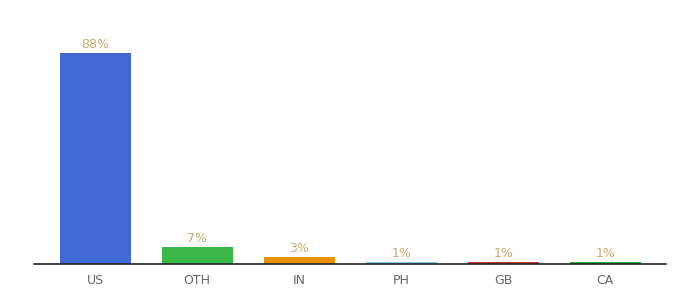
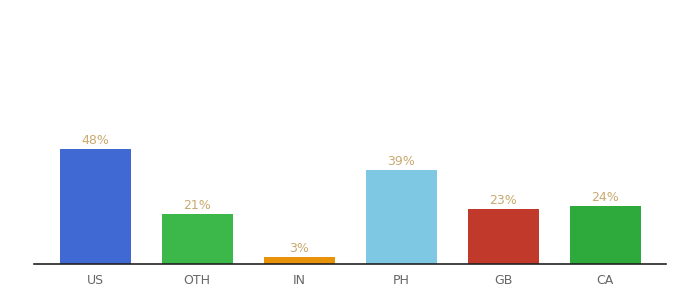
US: 88% -> 48%
OTH: 7% -> 21%
PH: 1% -> 39%
GB: 1% -> 23%
CA: 1% -> 24%
